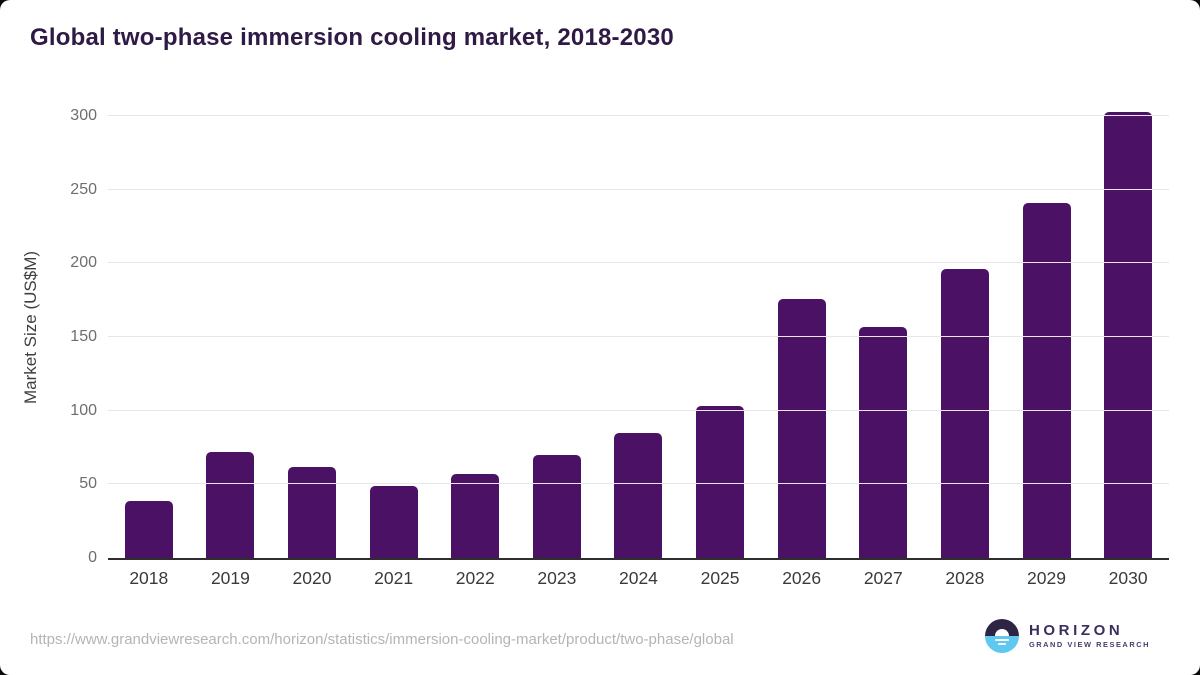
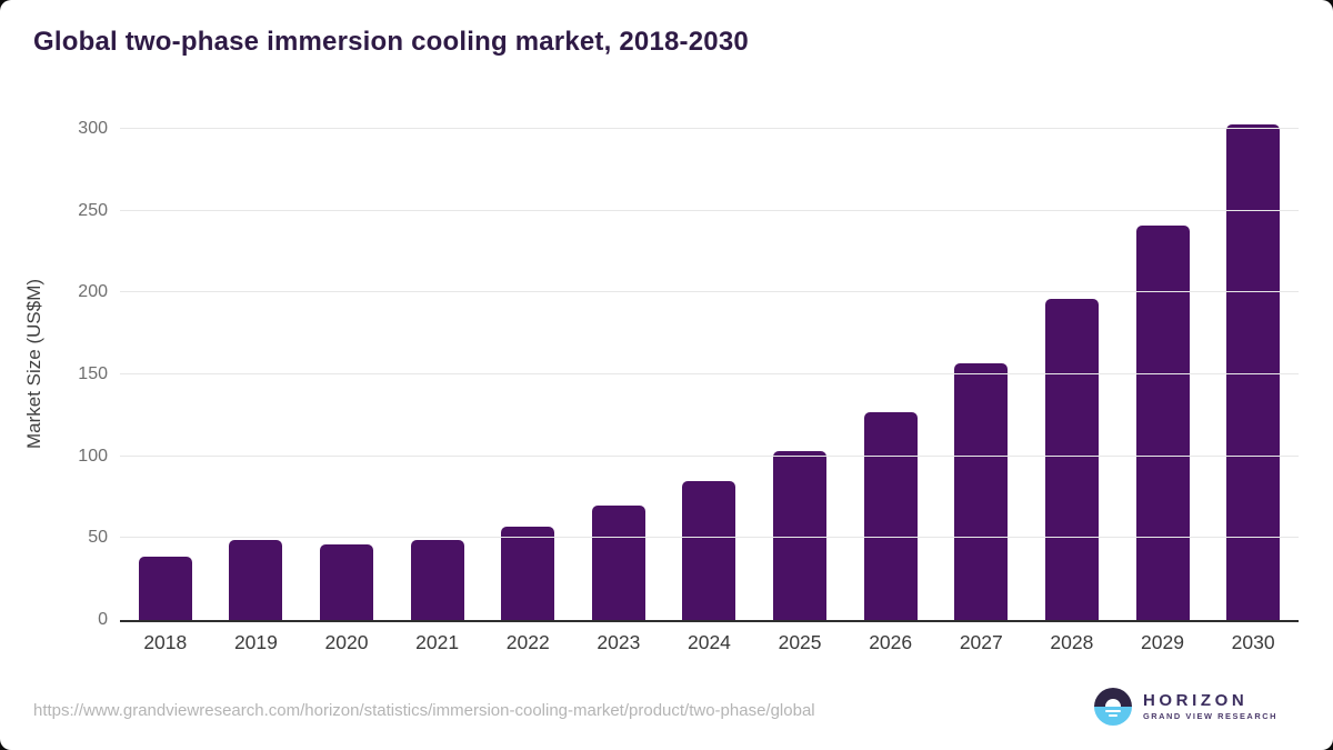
2019: 72 -> 49
2020: 62 -> 46
2026: 176 -> 127
